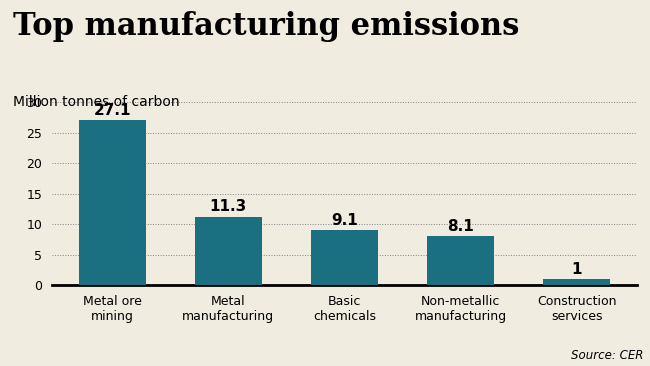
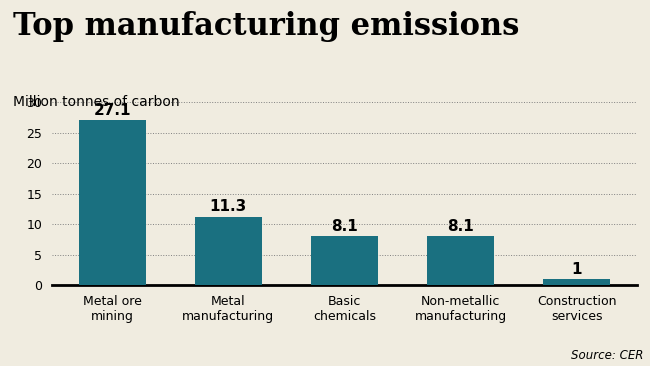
Basic chemicals: 9.1 -> 8.1
